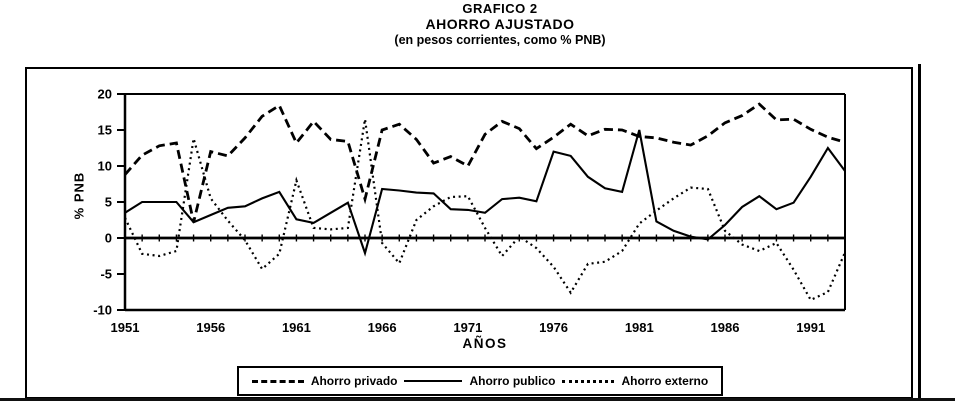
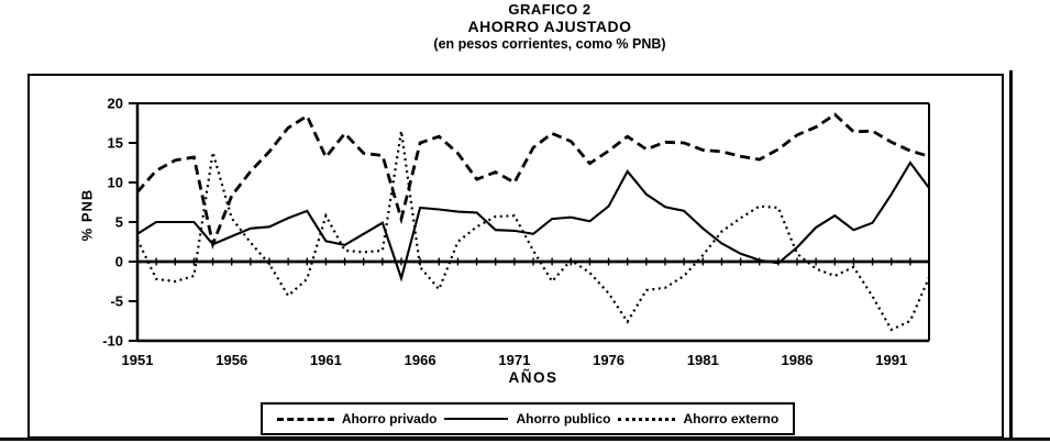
Ahorro privado/1956: 12 -> 8
Ahorro externo/1961: 8 -> 6
Ahorro publico/1976: 12 -> 7
Ahorro publico/1981: 15 -> 4
Ahorro externo/1981: 2 -> 1
